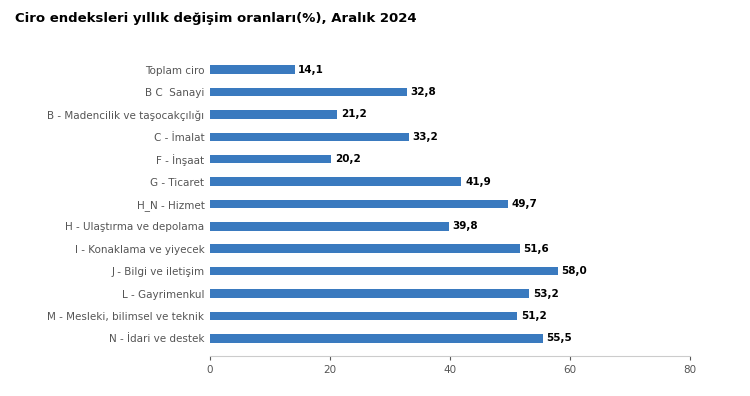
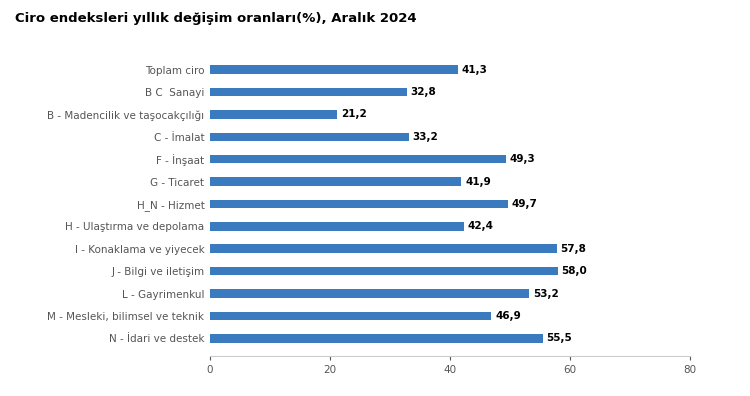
Toplam ciro: 14,1 -> 41,3
F - İnşaat: 20,2 -> 49,3
H - Ulaştırma ve depolama: 39,8 -> 42,4
I - Konaklama ve yiyecek: 51,6 -> 57,8
M - Mesleki, bilimsel ve teknik: 51,2 -> 46,9
